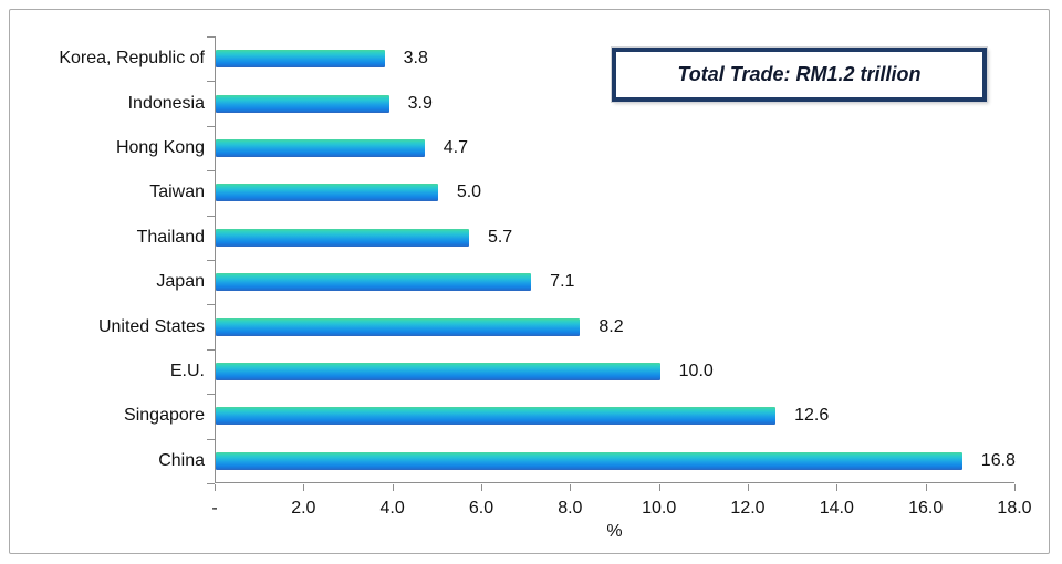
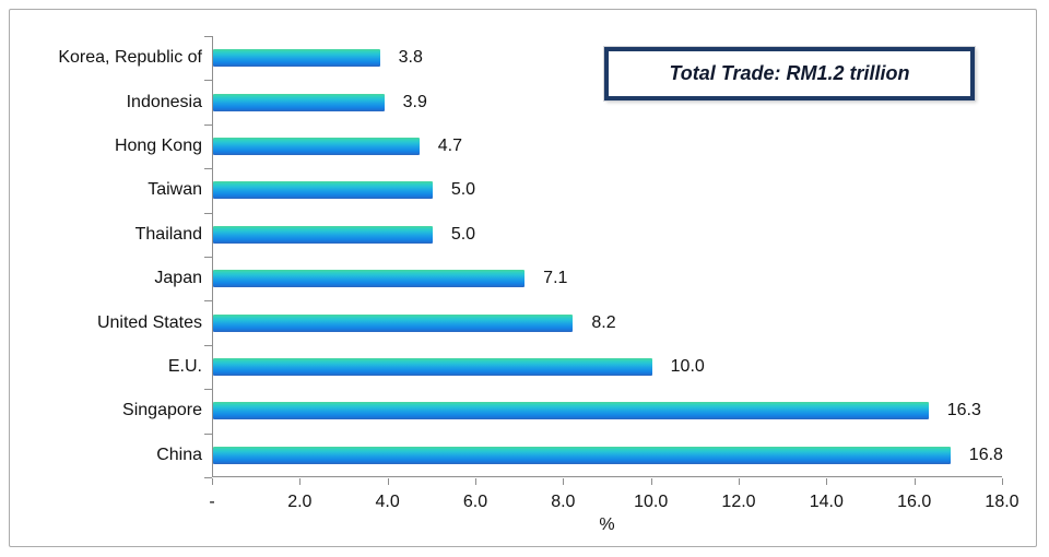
Thailand: 5.7 -> 5.0
Singapore: 12.6 -> 16.3
